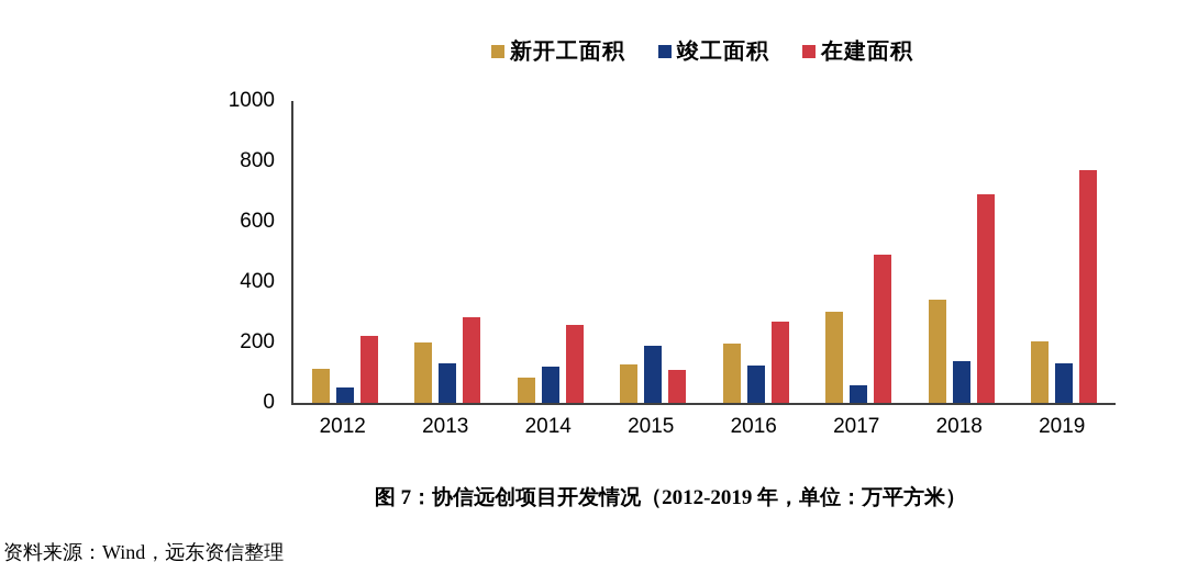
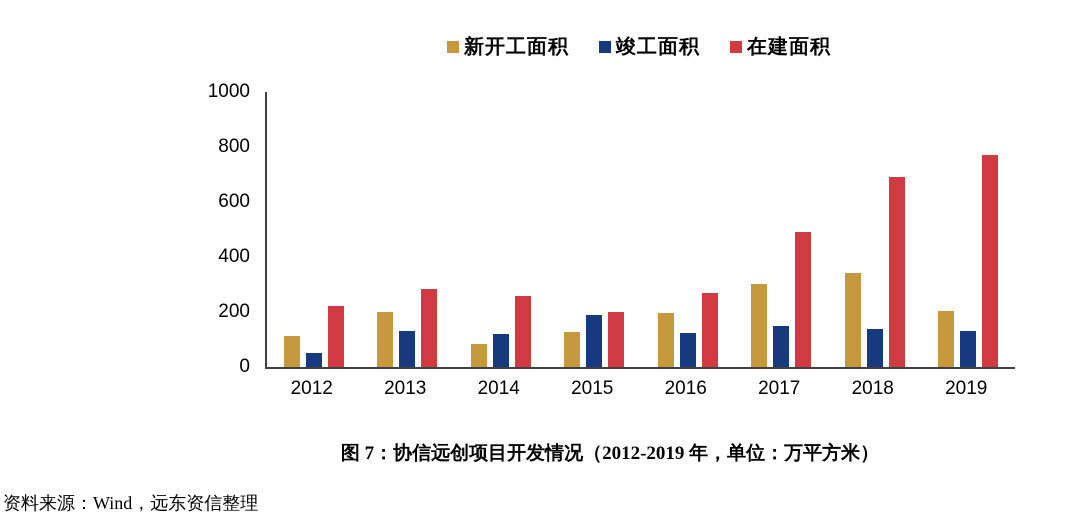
在建面积/2015: 110 -> 200
竣工面积/2017: 60 -> 150
